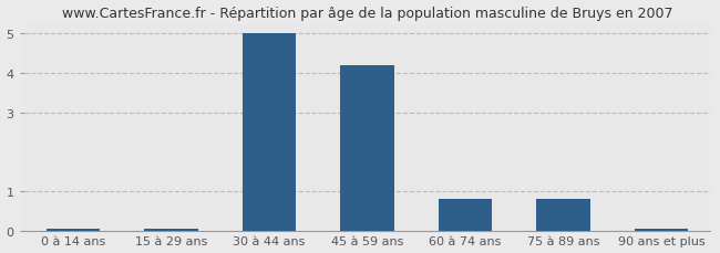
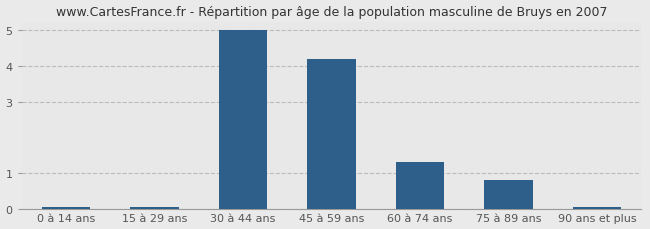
60 à 74 ans: 0.80 -> 1.30
